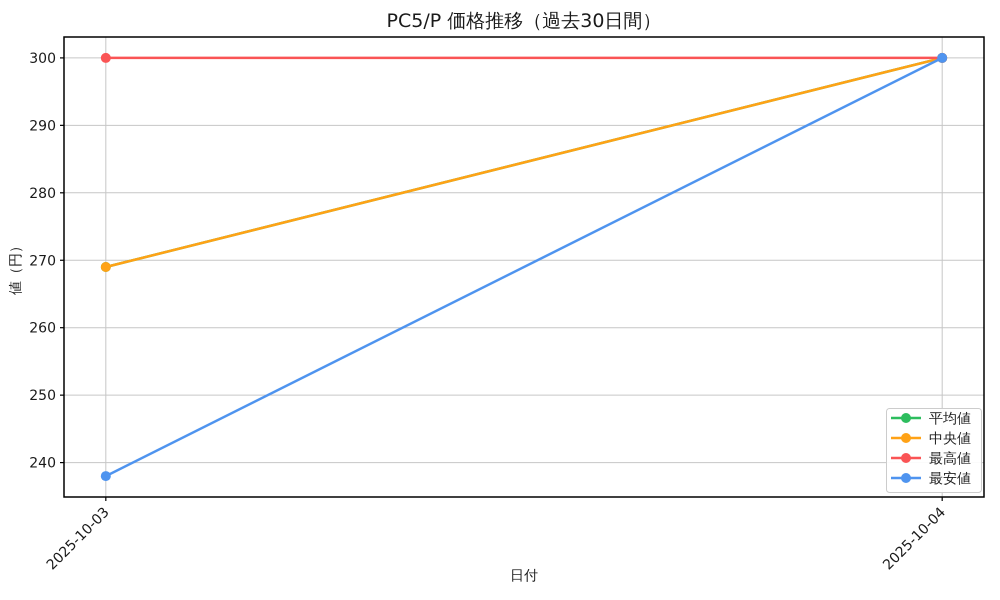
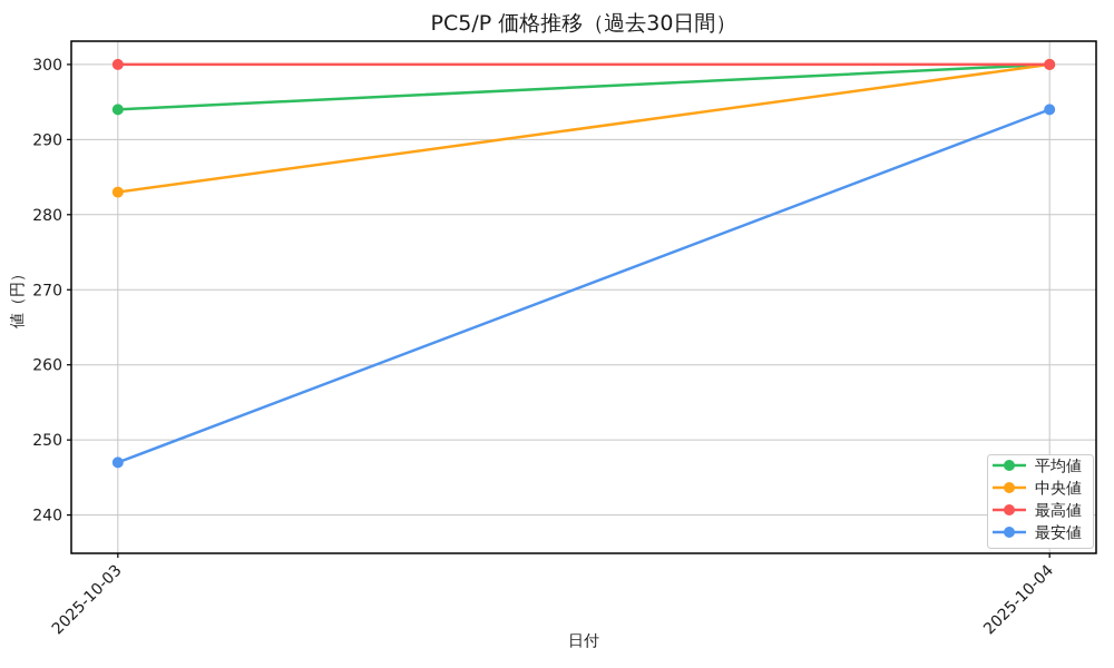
平均値/2025-10-03: 269 -> 294
中央値/2025-10-03: 269 -> 283
最安値/2025-10-03: 238 -> 247
最安値/2025-10-04: 300 -> 294
